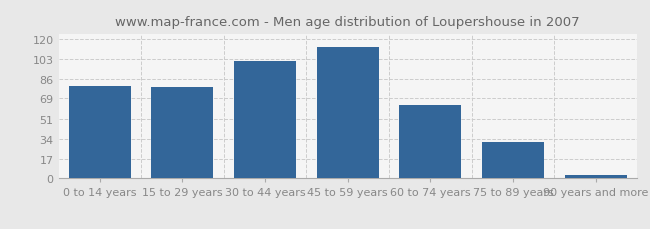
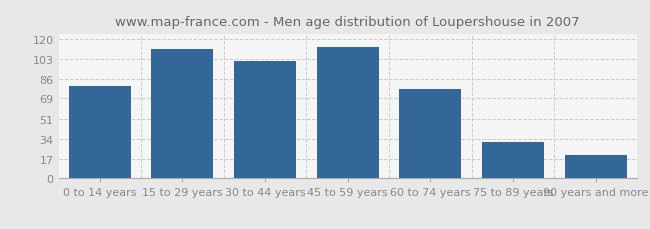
15 to 29 years: 79 -> 112
60 to 74 years: 63 -> 77
90 years and more: 3 -> 20
